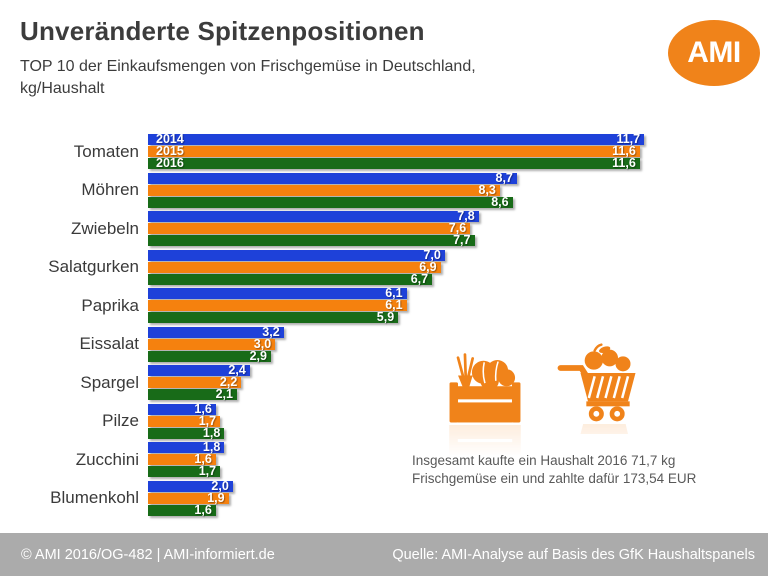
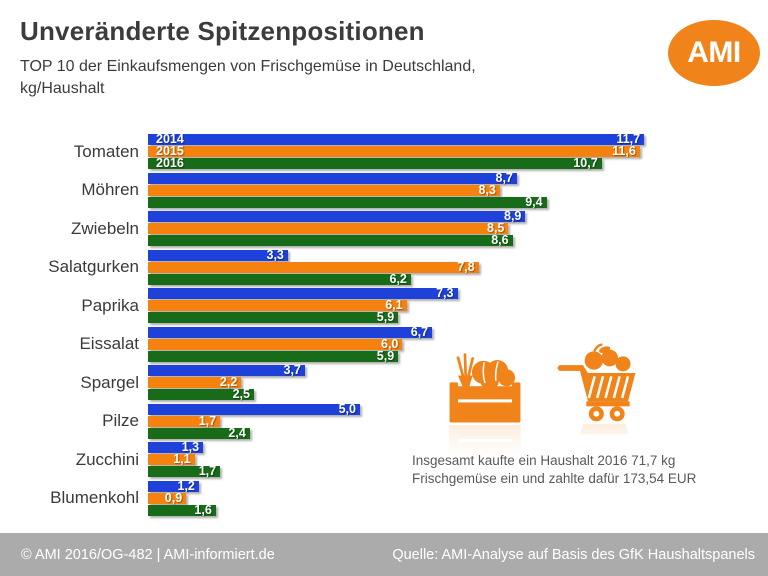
2016/Tomaten: 11,6 -> 10,7
2016/Möhren: 8,6 -> 9,4
2014/Zwiebeln: 7,8 -> 8,9
2015/Zwiebeln: 7,6 -> 8,5
2016/Zwiebeln: 7,7 -> 8,6
2014/Salatgurken: 7,0 -> 3,3
2015/Salatgurken: 6,9 -> 7,8
2016/Salatgurken: 6,7 -> 6,2
2014/Paprika: 6,1 -> 7,3
2014/Eissalat: 3,2 -> 6,7
2015/Eissalat: 3,0 -> 6,0
2016/Eissalat: 2,9 -> 5,9
2014/Spargel: 2,4 -> 3,7
2016/Spargel: 2,1 -> 2,5
2014/Pilze: 1,6 -> 5,0
2016/Pilze: 1,8 -> 2,4
2014/Zucchini: 1,8 -> 1,3
2015/Zucchini: 1,6 -> 1,1
2014/Blumenkohl: 2,0 -> 1,2
2015/Blumenkohl: 1,9 -> 0,9
